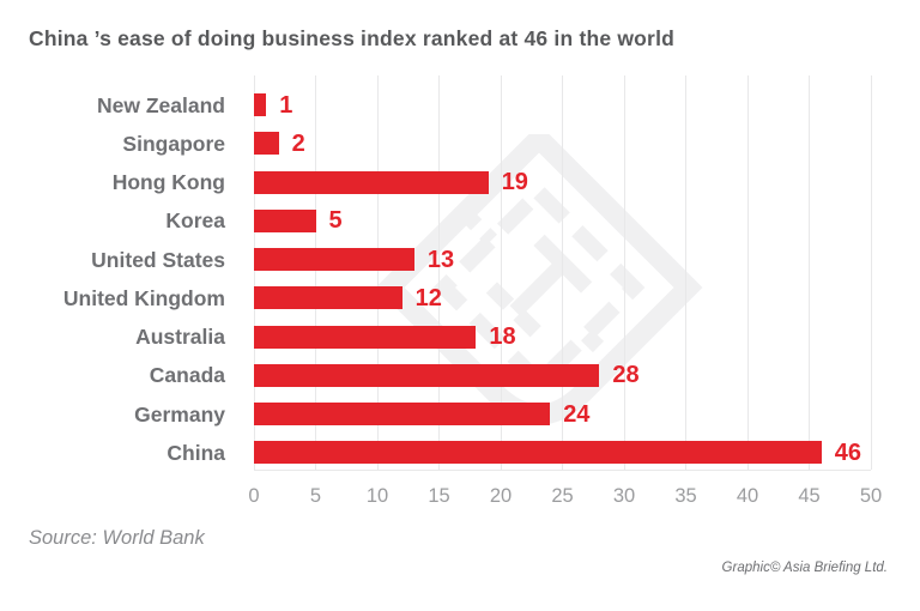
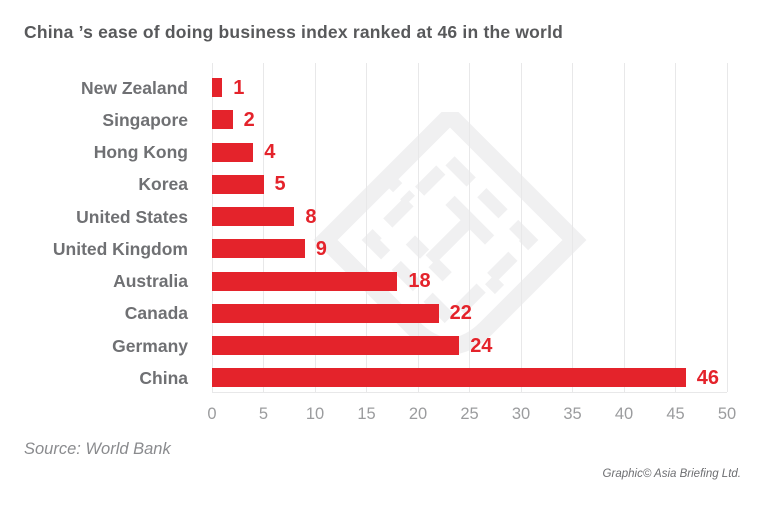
Hong Kong: 19 -> 4
United States: 13 -> 8
United Kingdom: 12 -> 9
Canada: 28 -> 22
